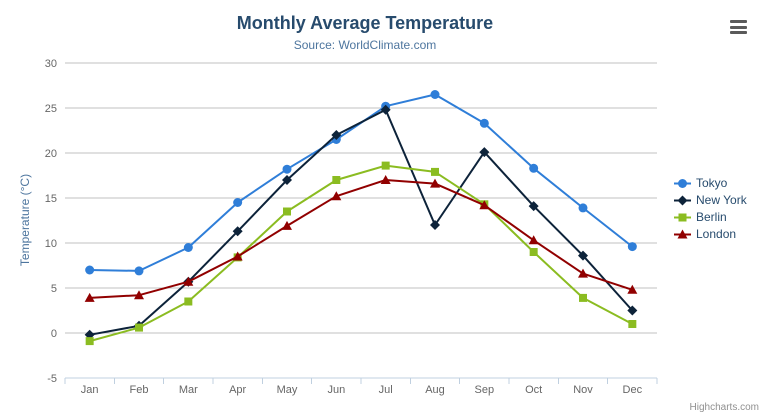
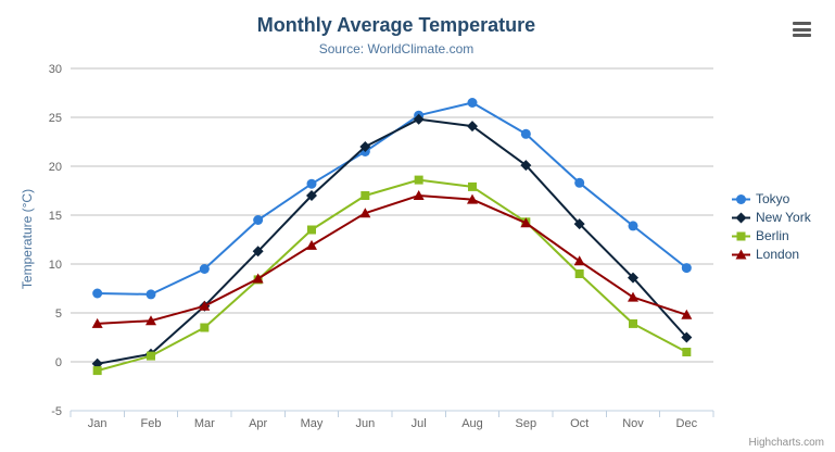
New York/Aug: 12 -> 24
